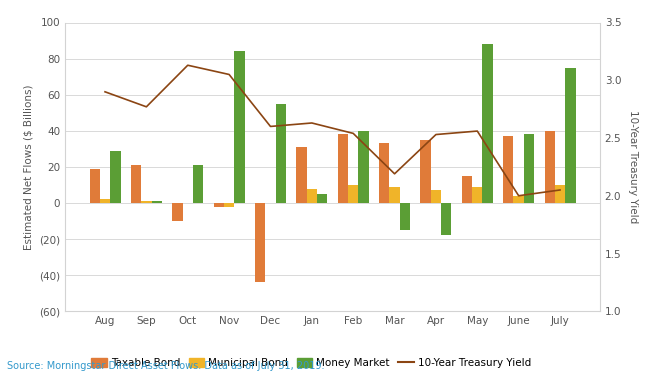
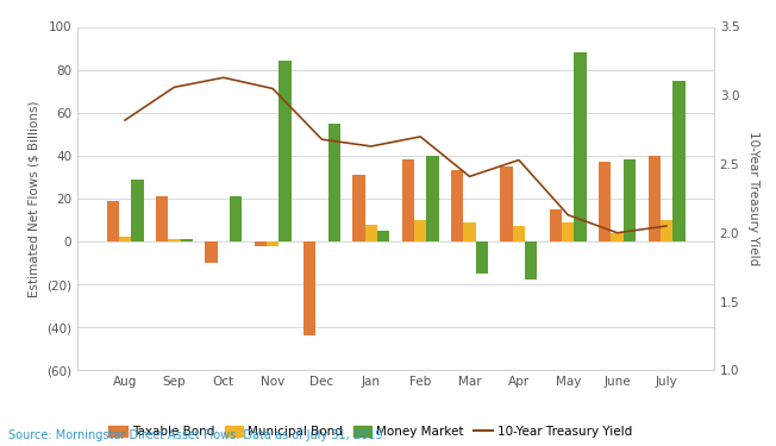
10-Year Treasury Yield/Aug: 2.90 -> 2.82
10-Year Treasury Yield/Sep: 2.77 -> 3.06
10-Year Treasury Yield/Dec: 2.60 -> 2.68
10-Year Treasury Yield/Feb: 2.54 -> 2.70
10-Year Treasury Yield/Mar: 2.19 -> 2.41
10-Year Treasury Yield/May: 2.56 -> 2.13
